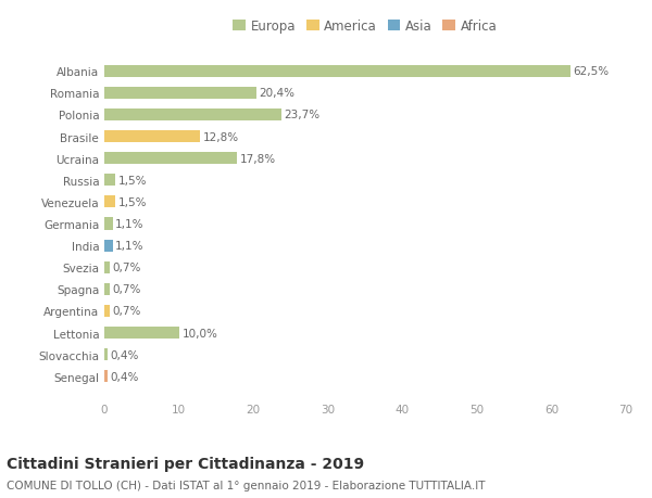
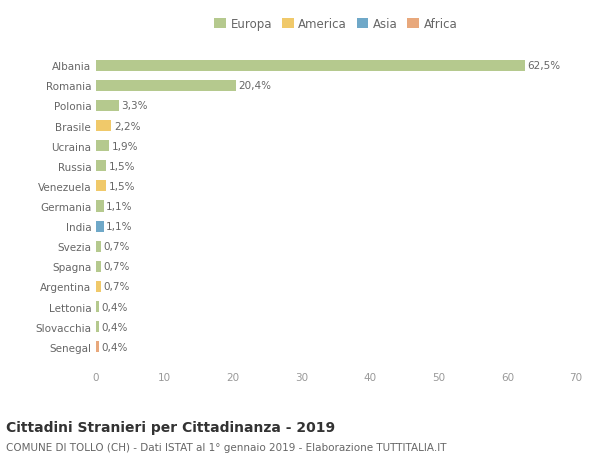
Polonia: 23,7% -> 3,3%
Brasile: 12,8% -> 2,2%
Ucraina: 17,8% -> 1,9%
Lettonia: 10,0% -> 0,4%
